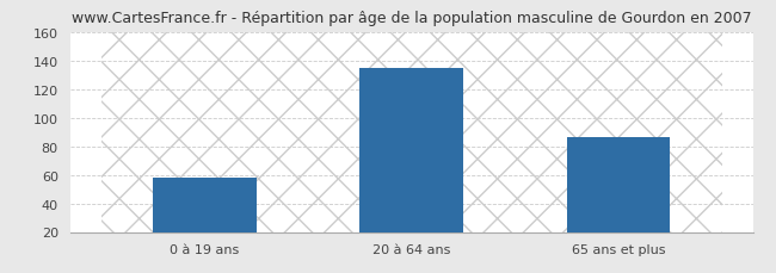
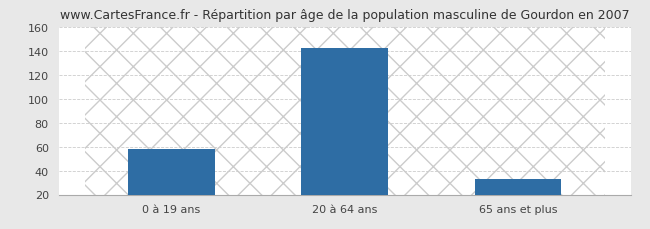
20 à 64 ans: 135 -> 142
65 ans et plus: 86 -> 33
